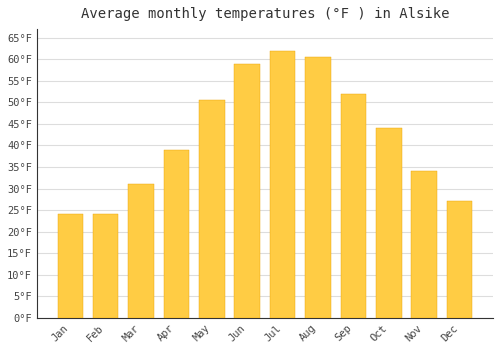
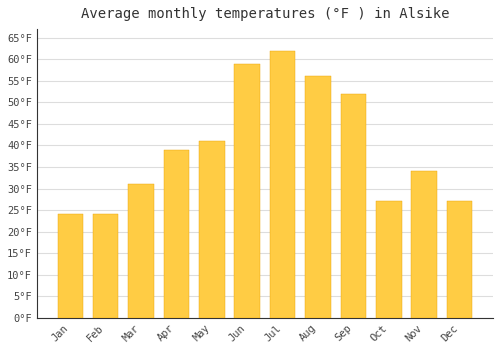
May: 50.5°F -> 41.0°F
Aug: 60.5°F -> 56.0°F
Oct: 44.0°F -> 27.0°F
